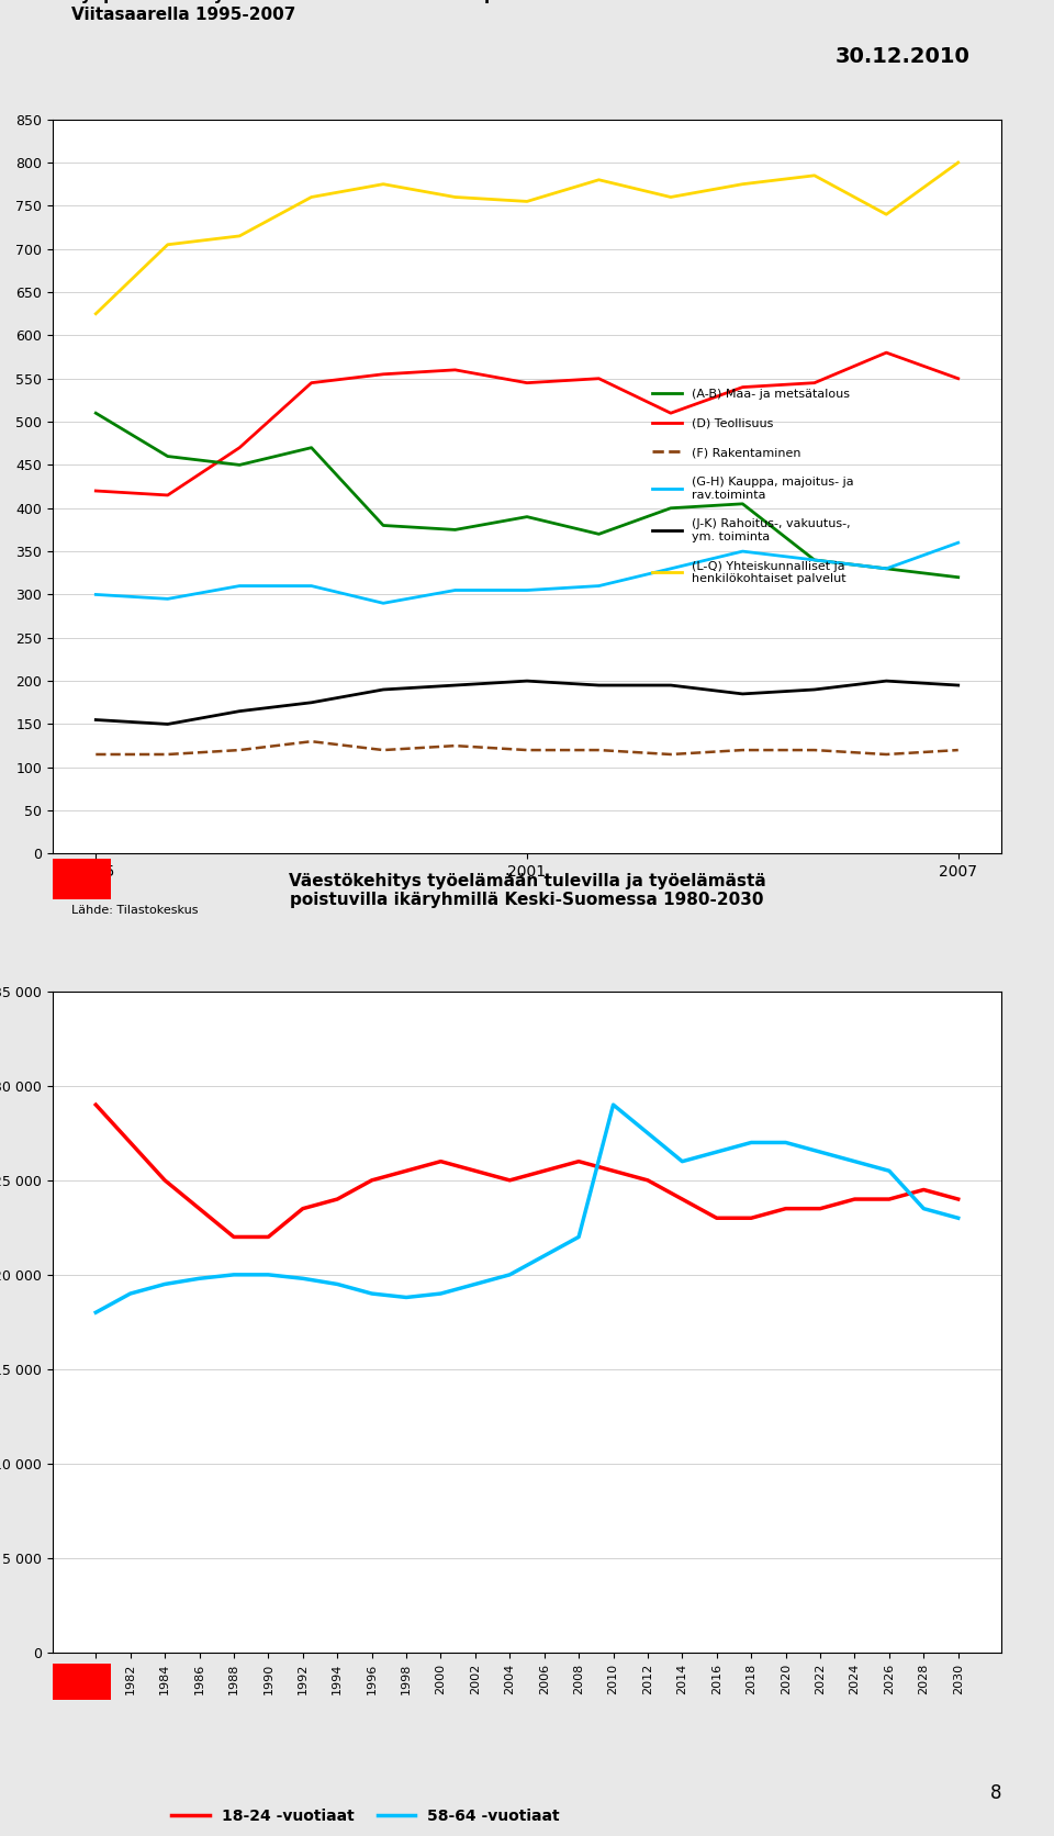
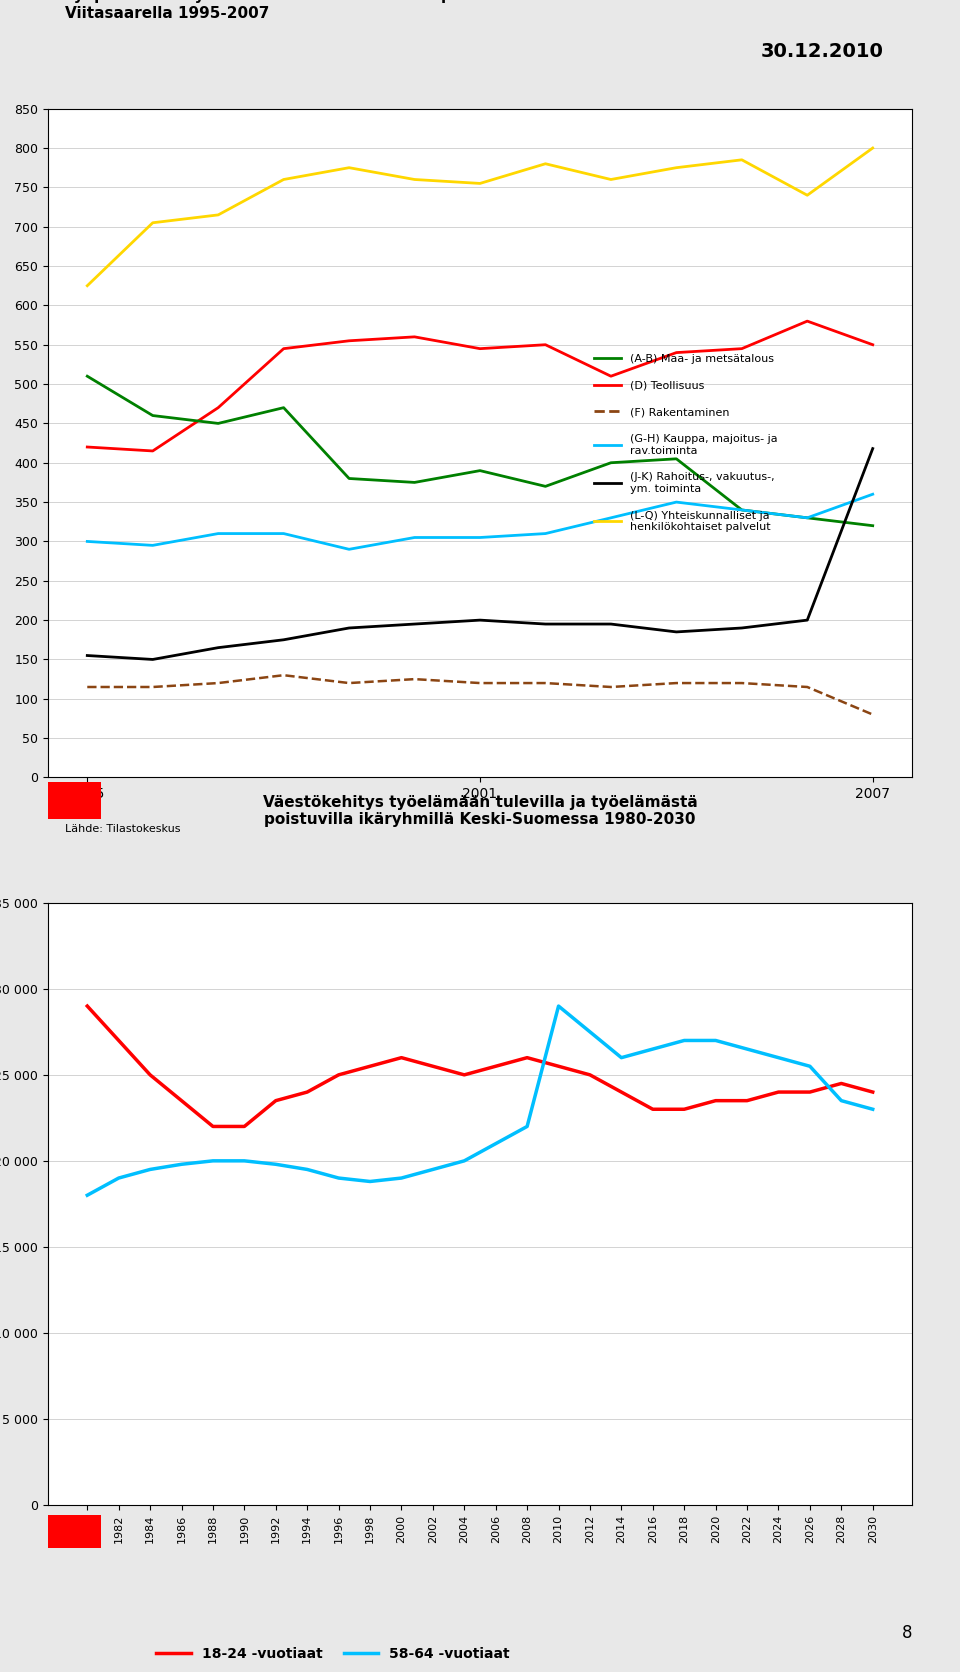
(F) Rakentaminen/2007: 120 -> 80
(J-K) Rahoitus-, vakuutus-, ym. toiminta/2007: 195 -> 418
